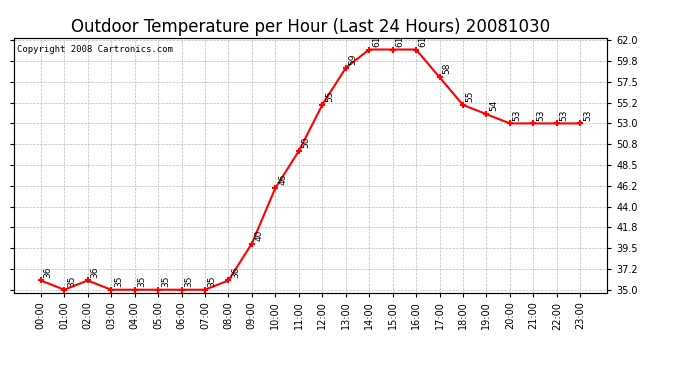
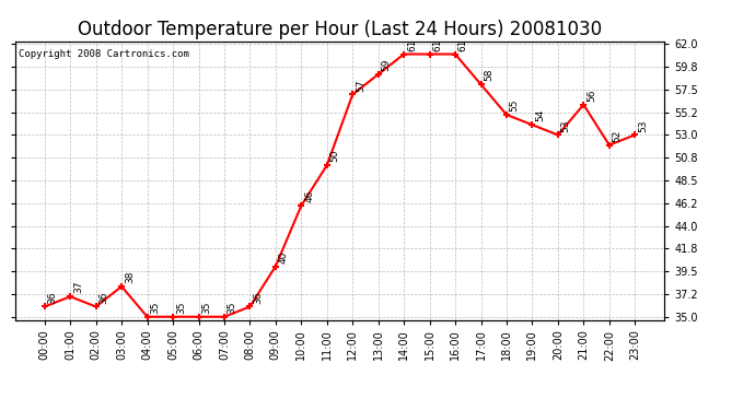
01:00: 35 -> 37
03:00: 35 -> 38
12:00: 55 -> 57
21:00: 53 -> 56
22:00: 53 -> 52
